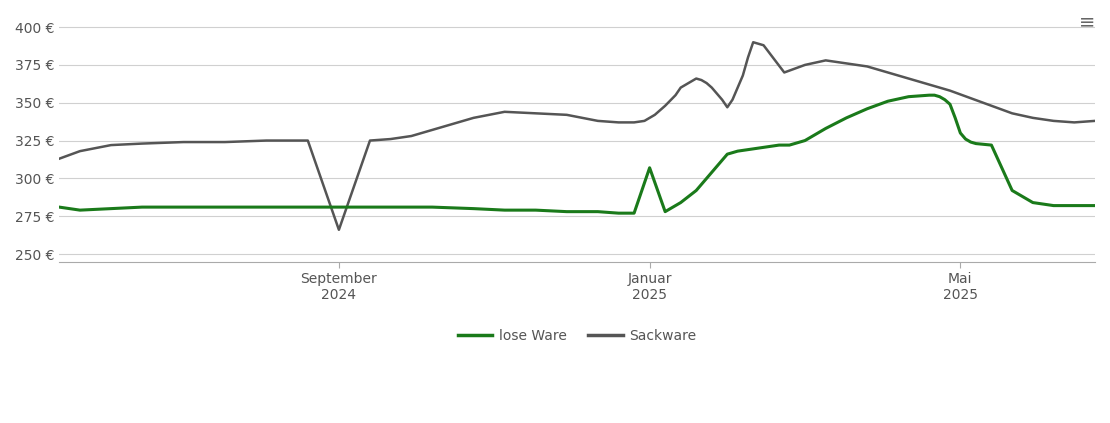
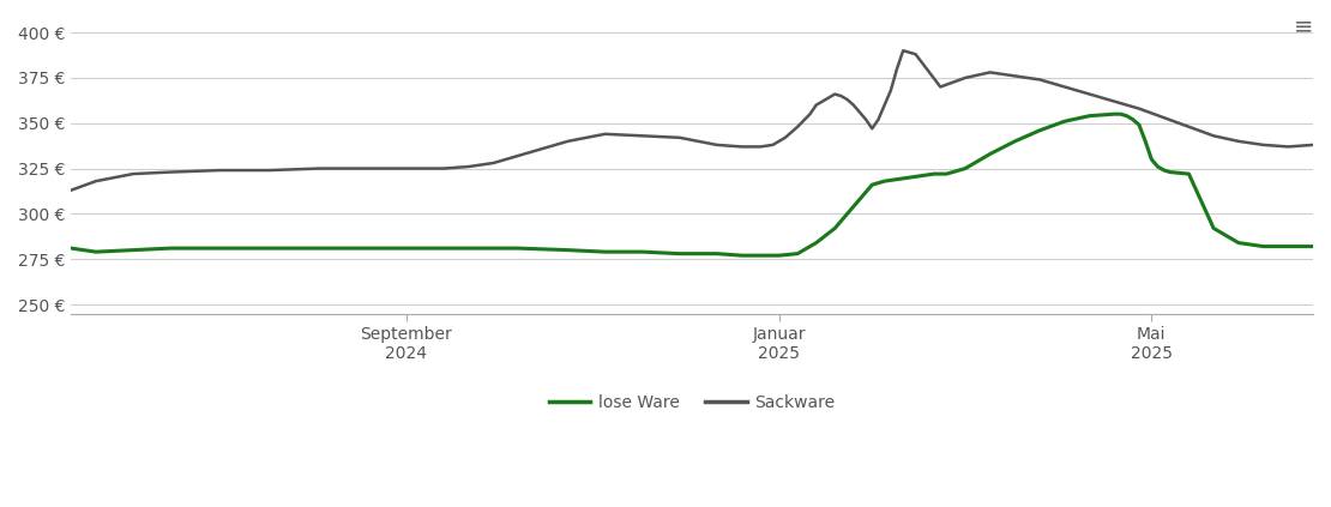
Sackware/September 2024: 266 € -> 325 €
lose Ware/Januar 2025: 307 € -> 277 €
